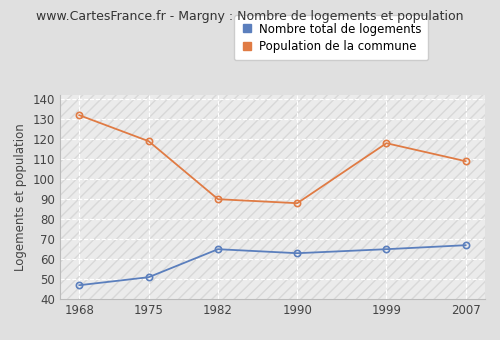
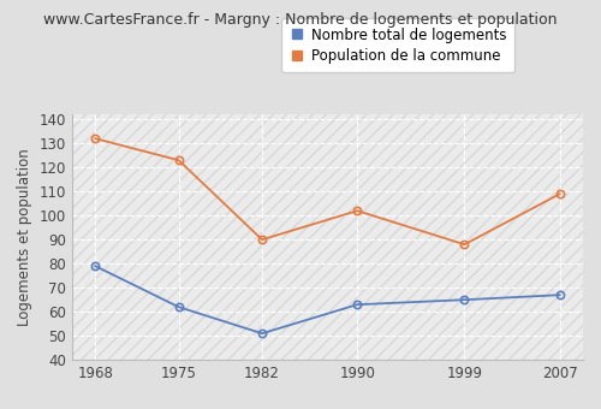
Nombre total de logements/1968: 47 -> 79
Nombre total de logements/1975: 51 -> 62
Population de la commune/1975: 119 -> 123
Nombre total de logements/1982: 65 -> 51
Population de la commune/1990: 88 -> 102
Population de la commune/1999: 118 -> 88
